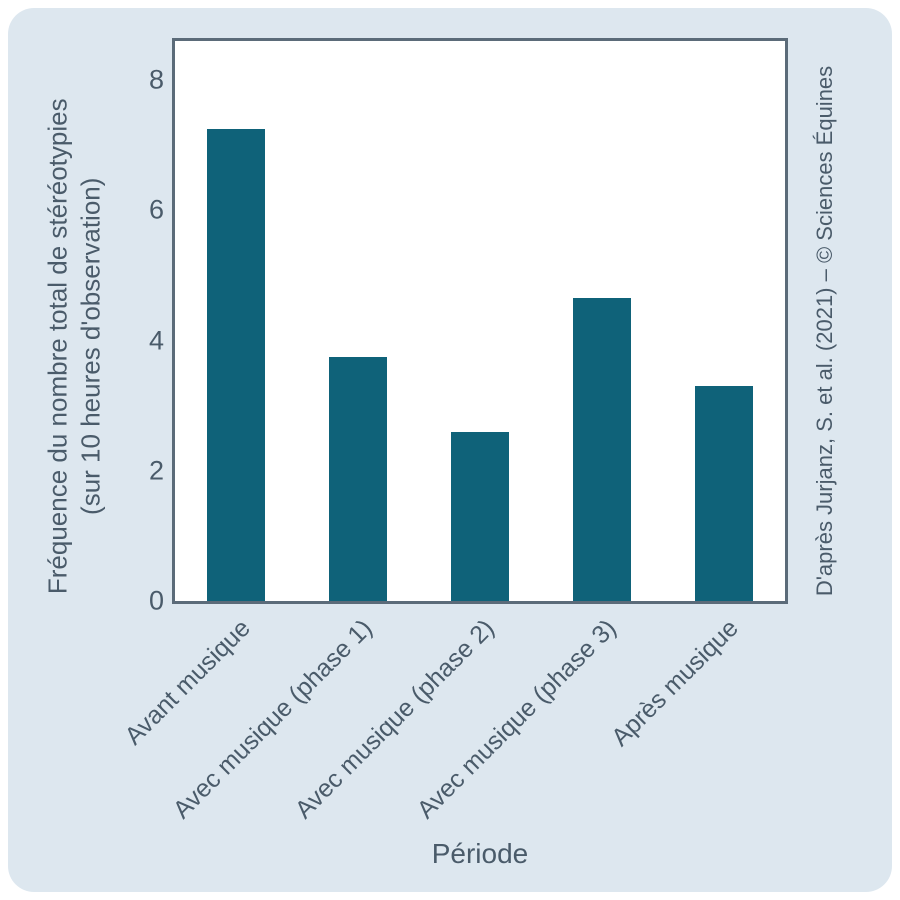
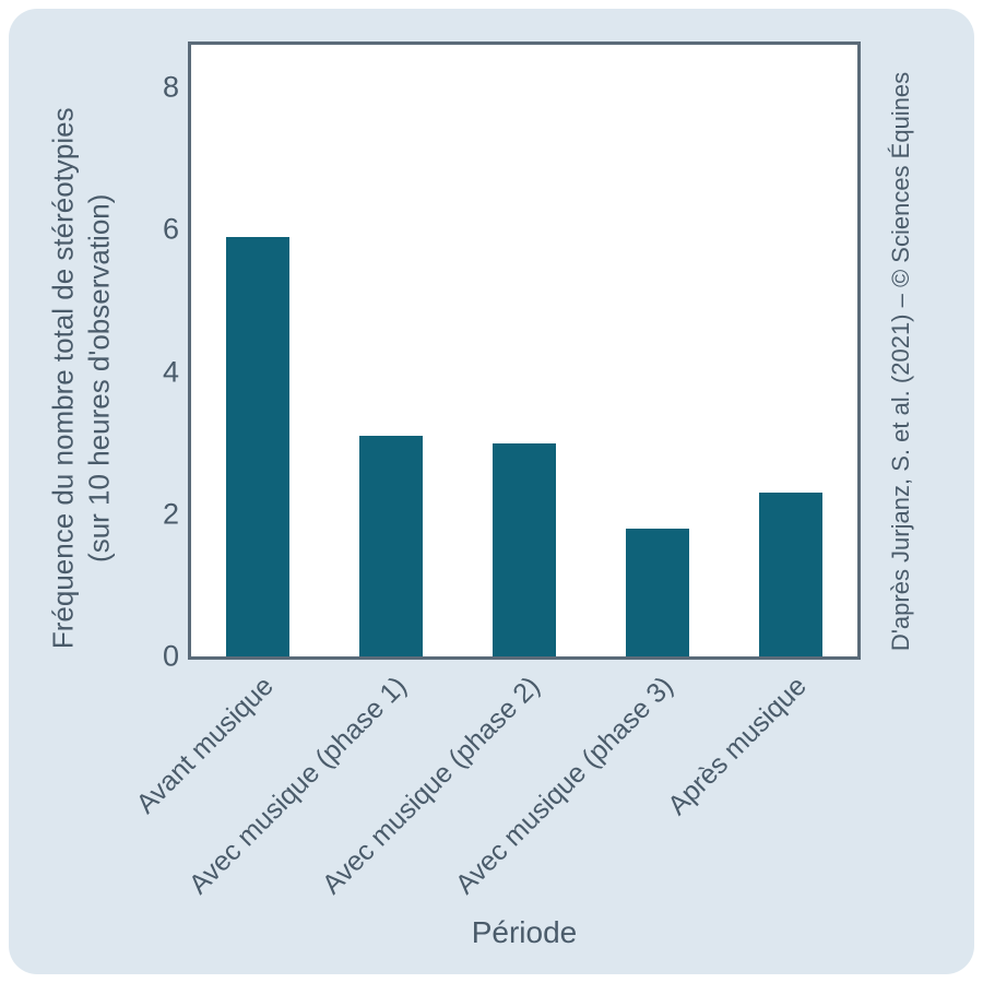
Avant musique: 7.2 -> 5.9
Avec musique (phase 1): 3.8 -> 3.1
Avec musique (phase 2): 2.6 -> 3.0
Avec musique (phase 3): 4.7 -> 1.8
Après musique: 3.3 -> 2.3
